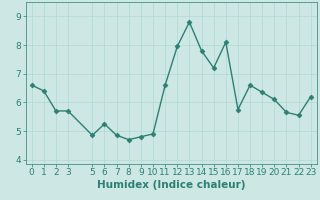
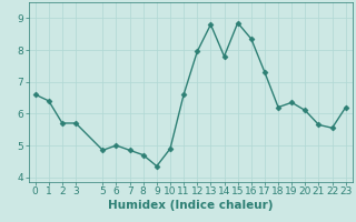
6: 5.25 -> 5.00
9: 4.80 -> 4.35
15: 7.20 -> 8.85
16: 8.10 -> 8.35
17: 5.75 -> 7.30
18: 6.60 -> 6.20
